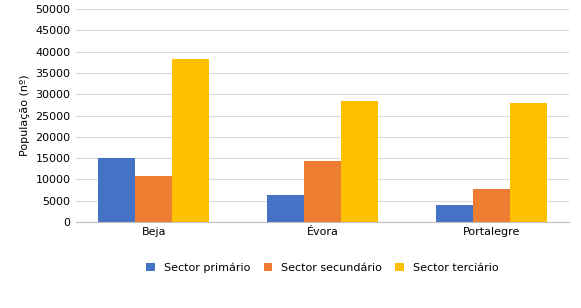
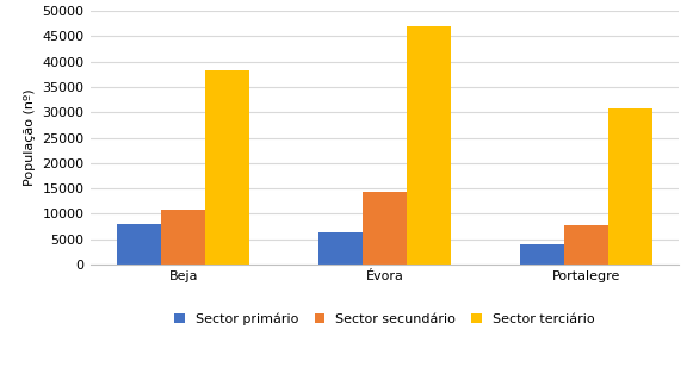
Sector primário/Beja: 15000 -> 8000
Sector terciário/Évora: 28500 -> 47000
Sector terciário/Portalegre: 28000 -> 30700
